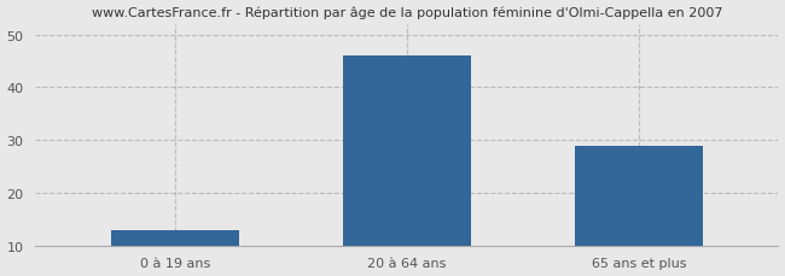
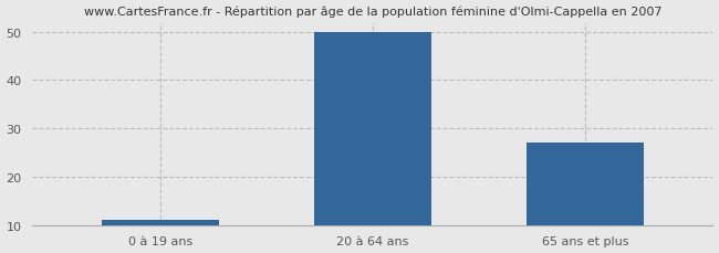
0 à 19 ans: 13 -> 11
20 à 64 ans: 46 -> 50
65 ans et plus: 29 -> 27
